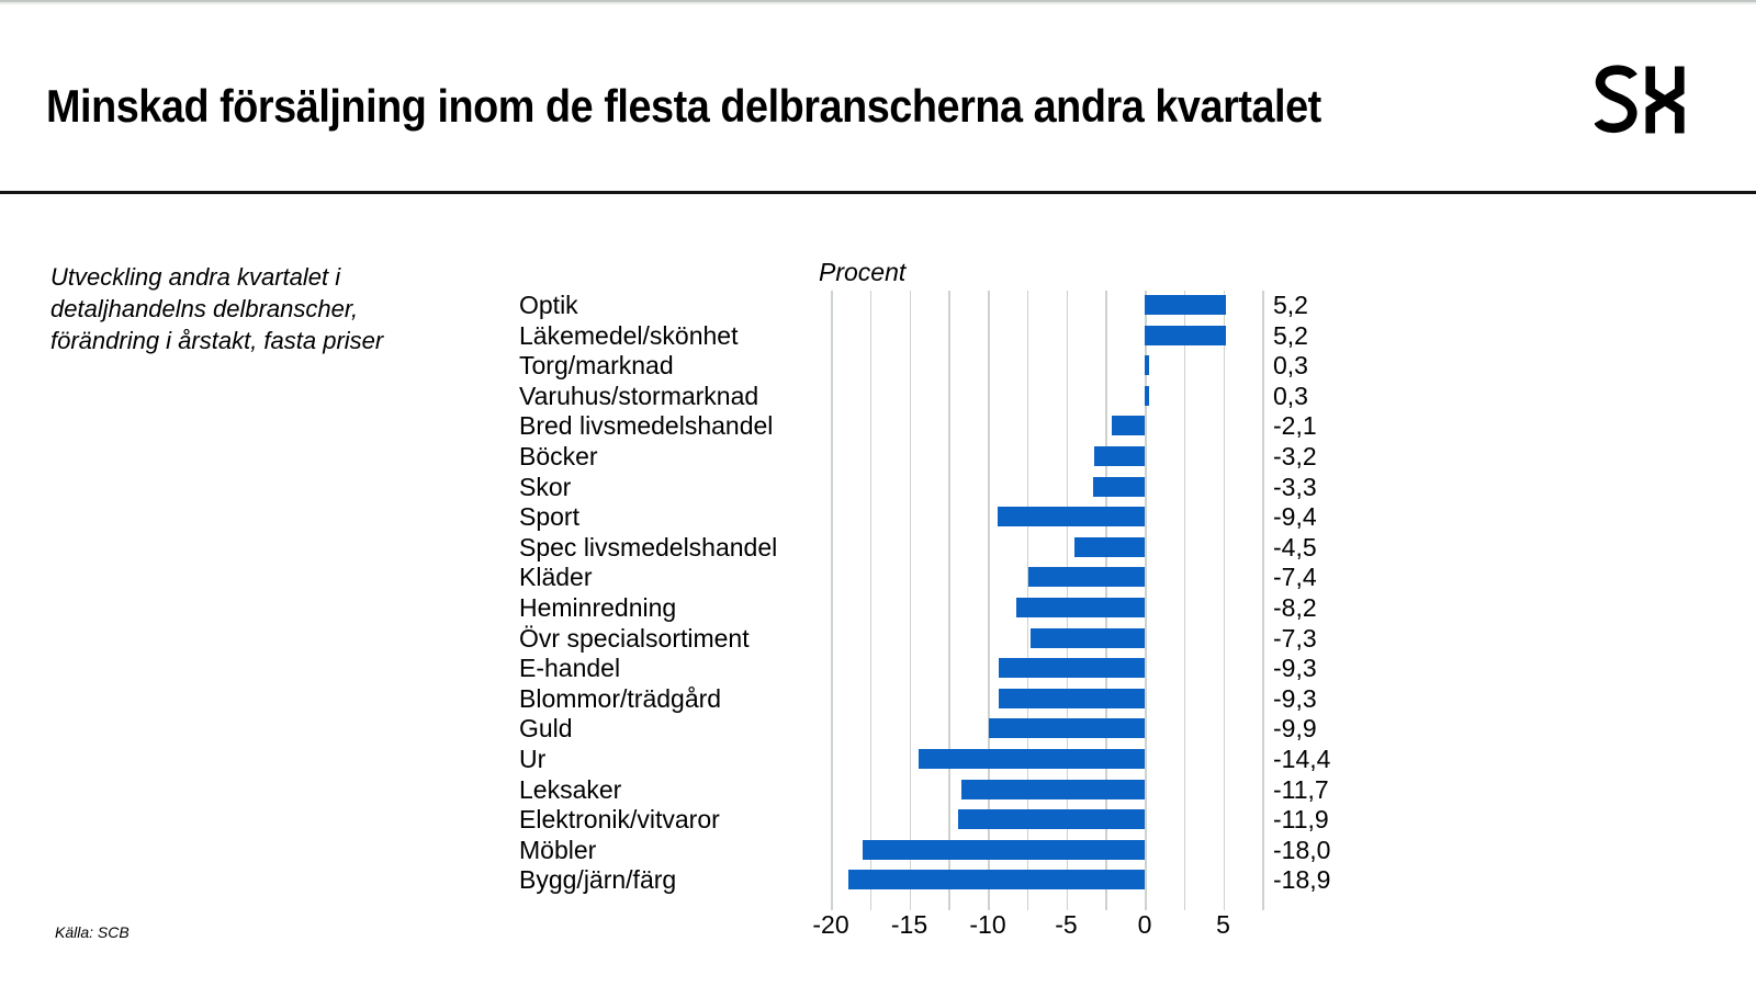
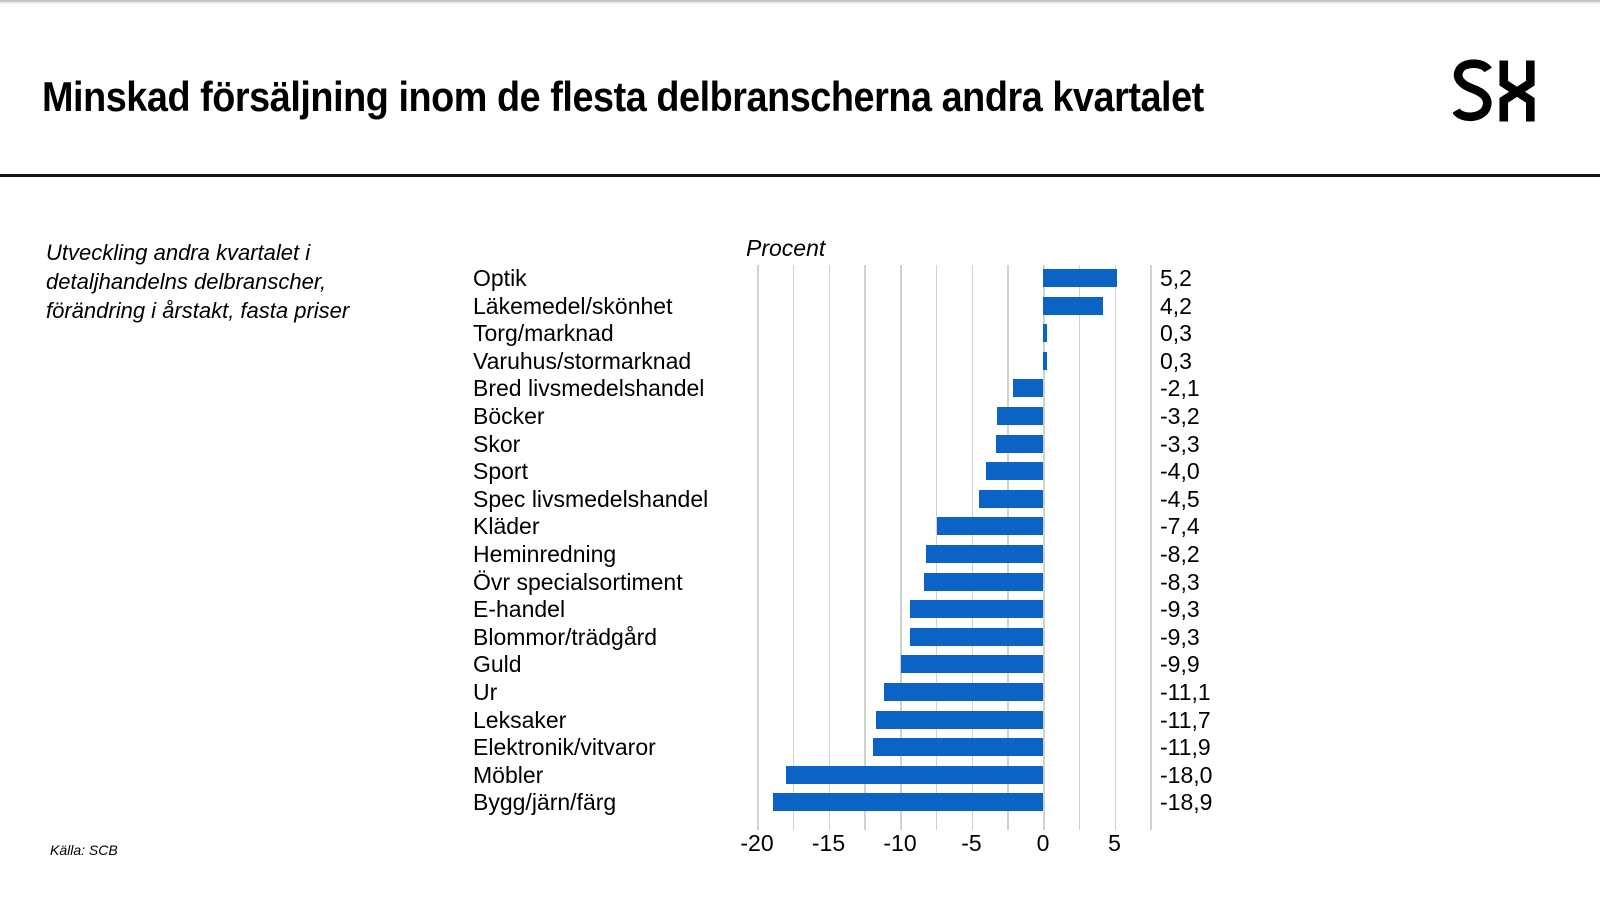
Läkemedel/skönhet: 5,2 -> 4,2
Sport: -9,4 -> -4,0
Övr specialsortiment: -7,3 -> -8,3
Ur: -14,4 -> -11,1
